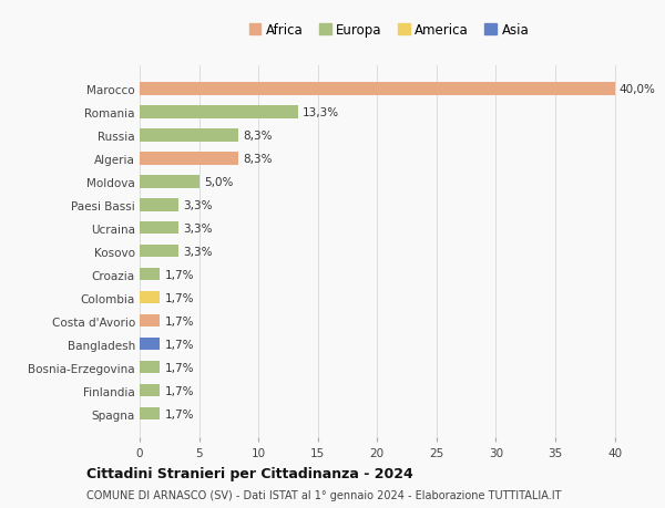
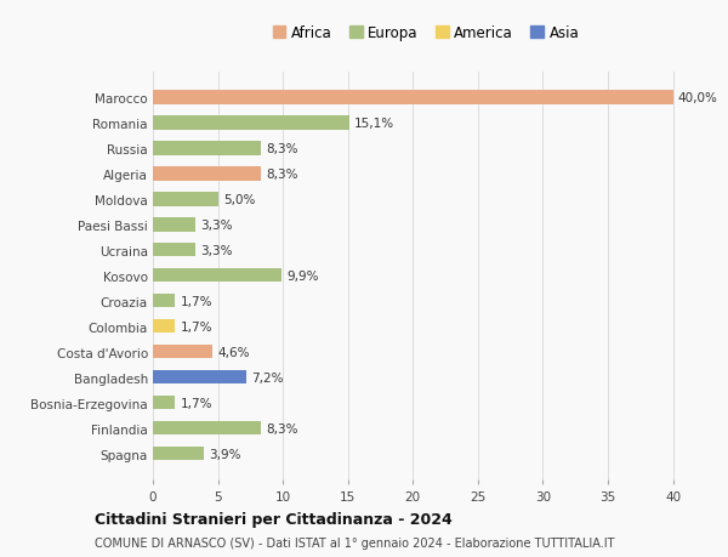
Romania: 13,3% -> 15,1%
Kosovo: 3,3% -> 9,9%
Costa d'Avorio: 1,7% -> 4,6%
Bangladesh: 1,7% -> 7,2%
Finlandia: 1,7% -> 8,3%
Spagna: 1,7% -> 3,9%
